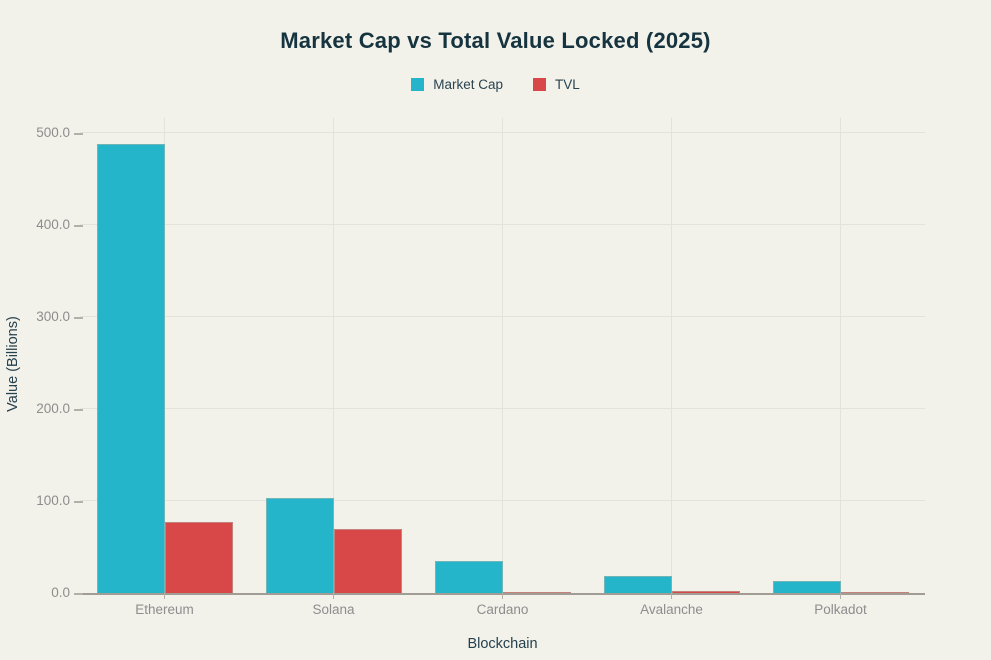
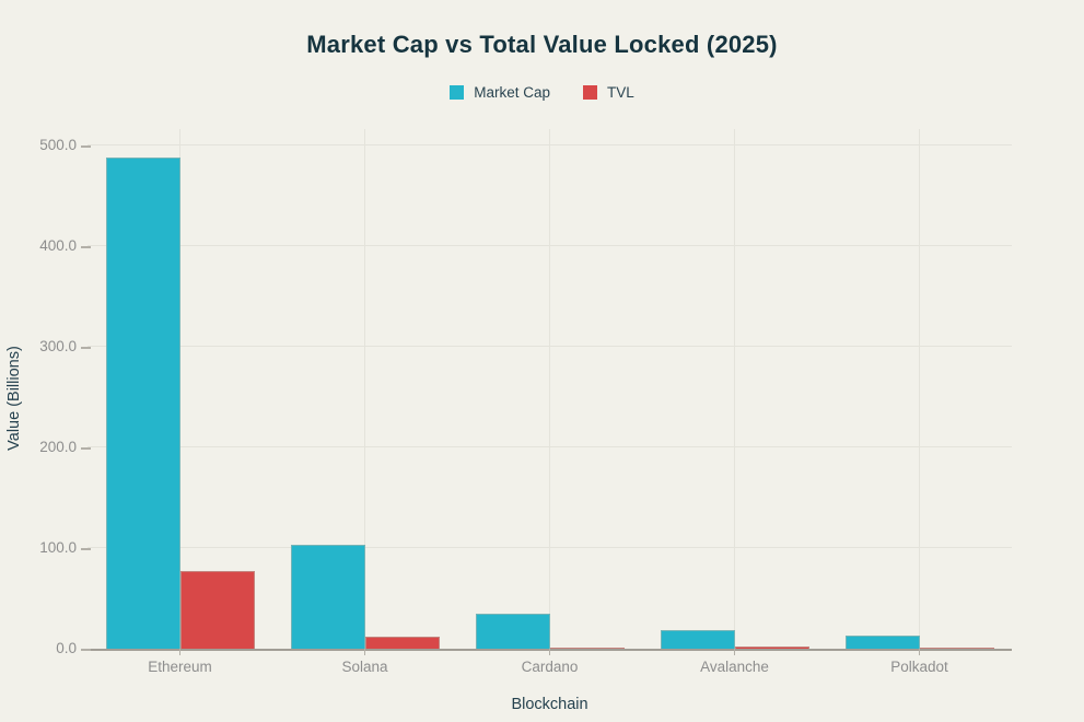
TVL/Solana: 70 -> 10
